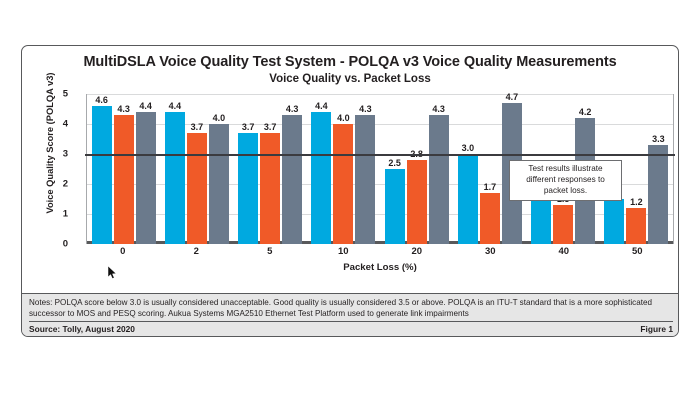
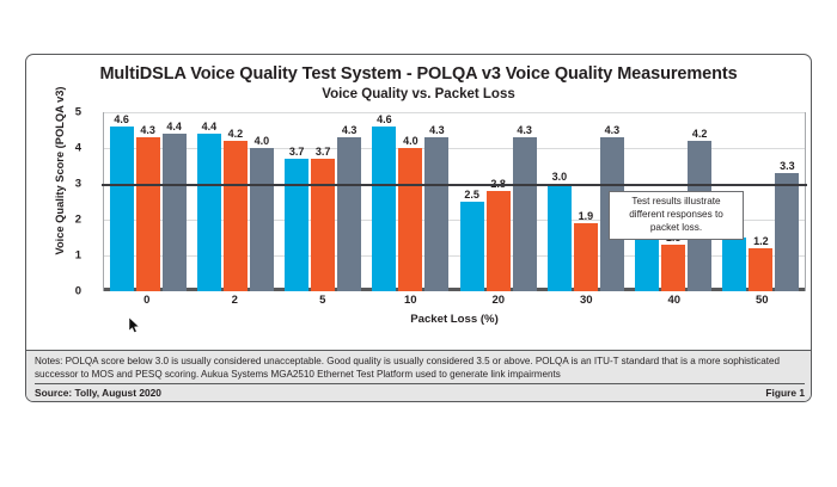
VoIP Solution B/2: 3.7 -> 4.2
VoIP Solution A/10: 4.4 -> 4.6
VoIP Solution B/30: 1.7 -> 1.9
VoIP Solution C/30: 4.7 -> 4.3
